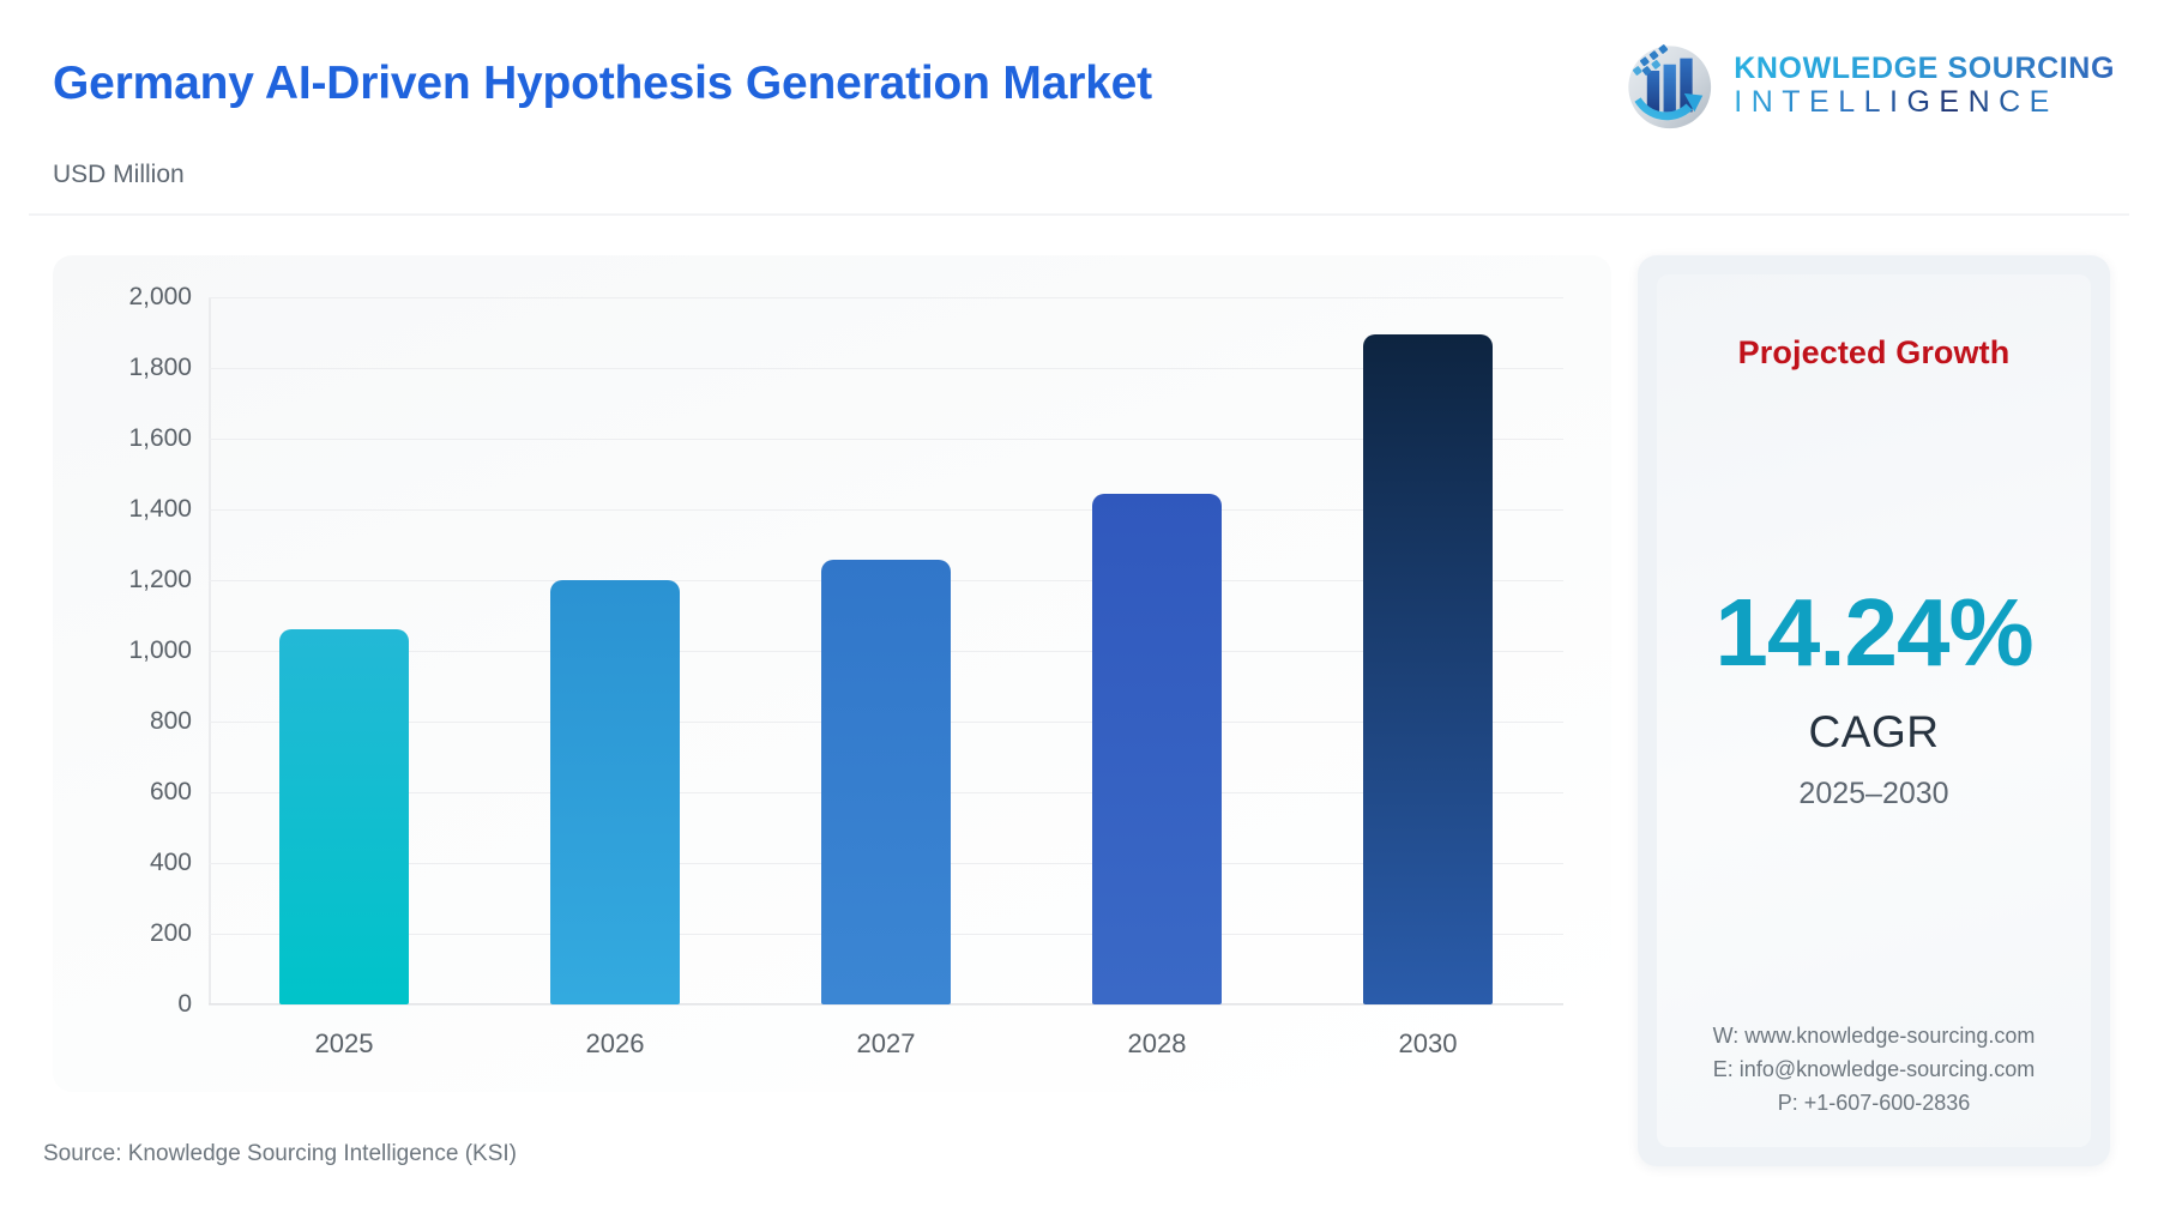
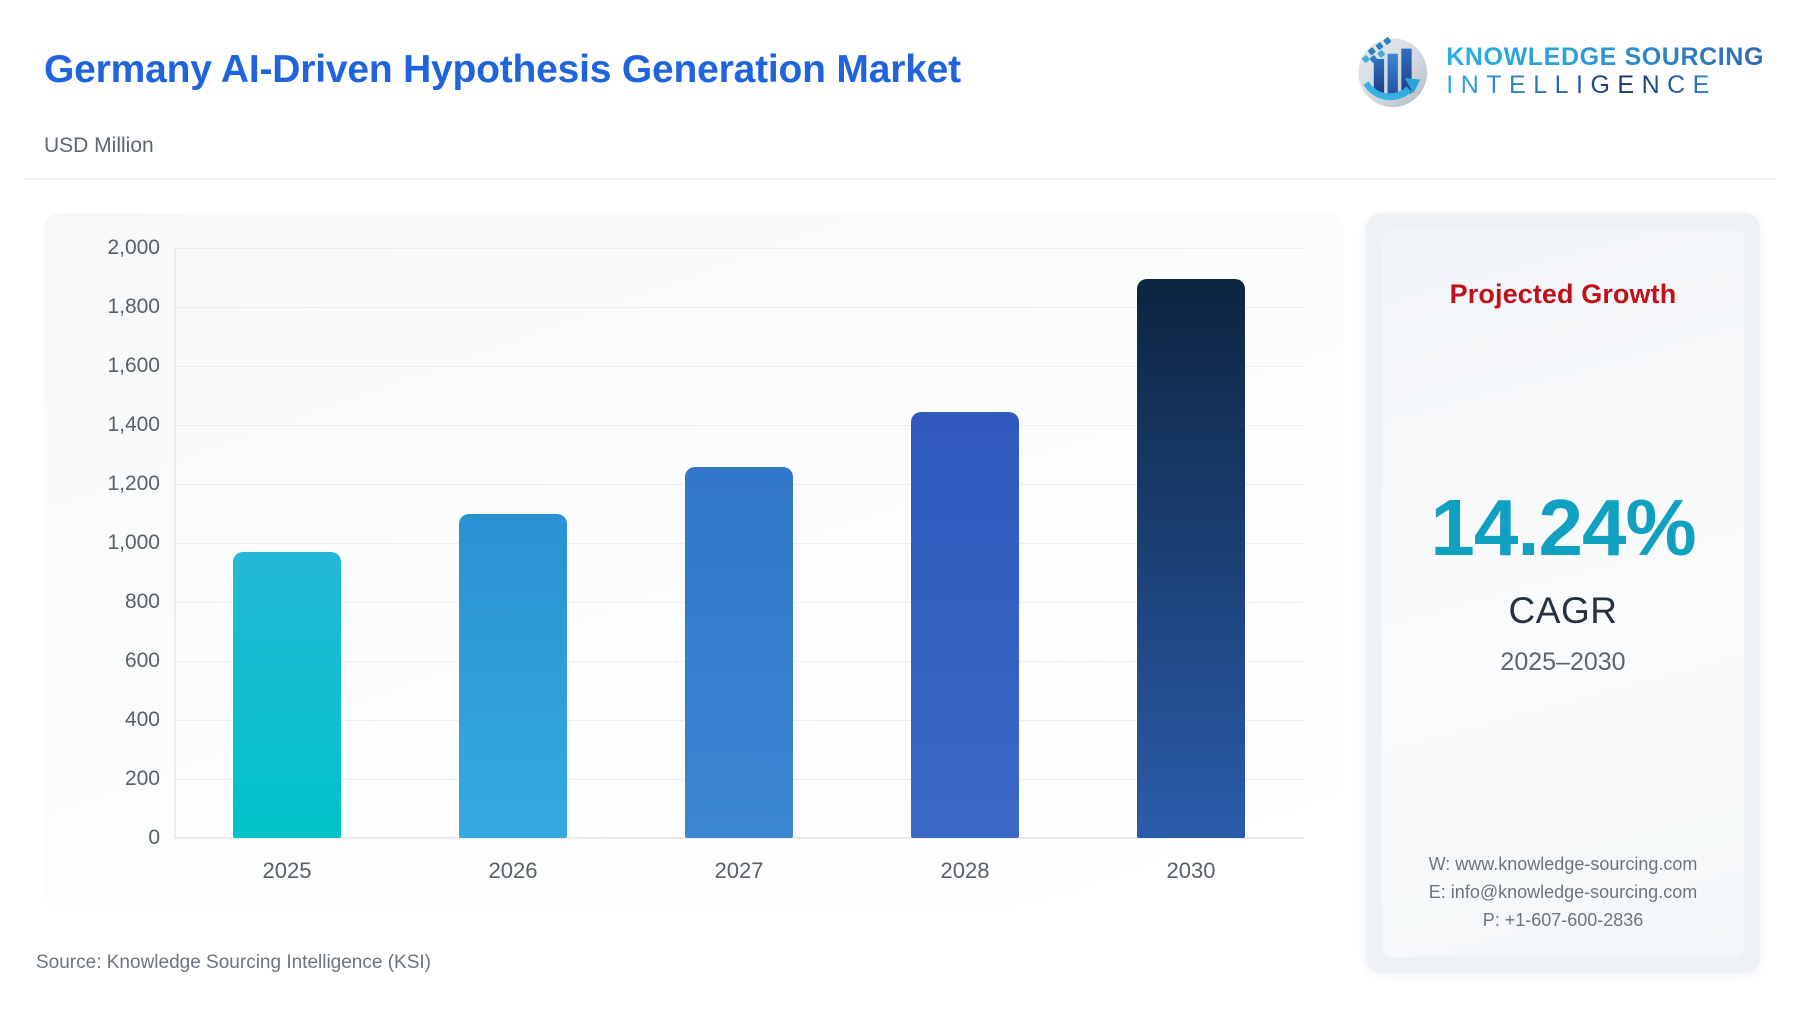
2025: 1060 -> 970
2026: 1200 -> 1100
